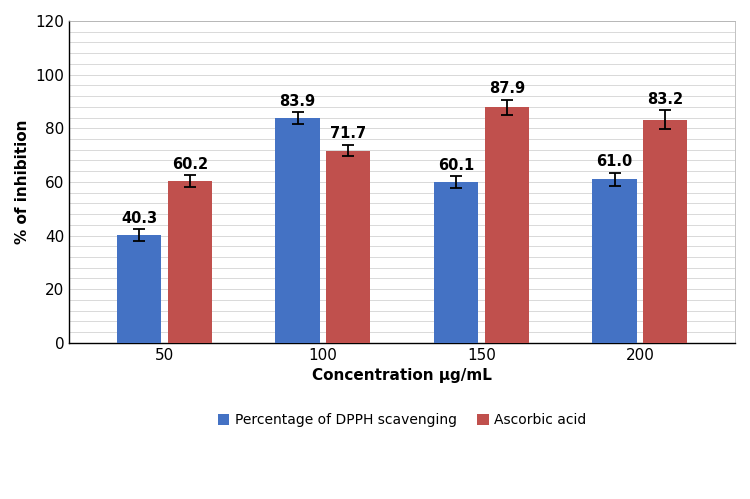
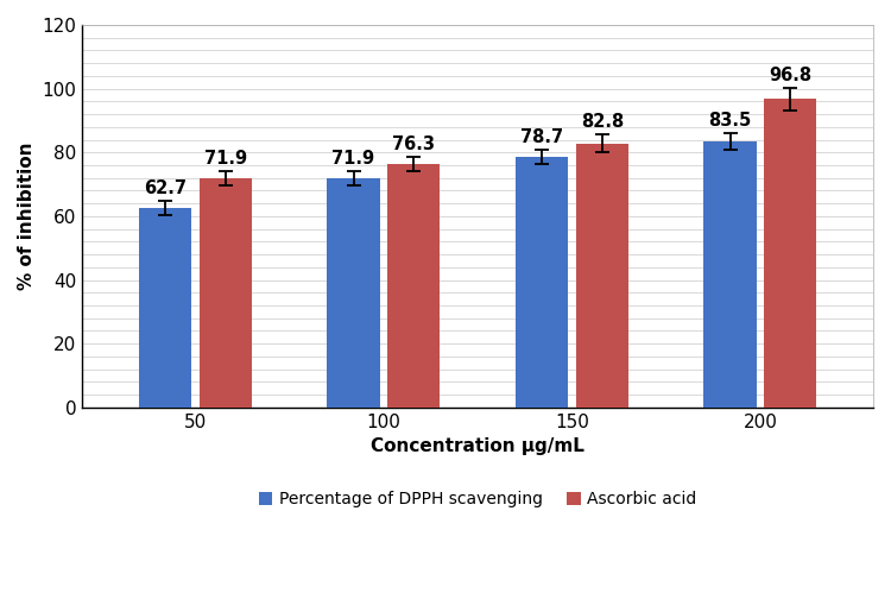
Percentage of DPPH scavenging/50: 40.3 -> 62.7
Ascorbic acid/50: 60.2 -> 71.9
Percentage of DPPH scavenging/100: 83.9 -> 71.9
Ascorbic acid/100: 71.7 -> 76.3
Percentage of DPPH scavenging/150: 60.1 -> 78.7
Ascorbic acid/150: 87.9 -> 82.8
Percentage of DPPH scavenging/200: 61.0 -> 83.5
Ascorbic acid/200: 83.2 -> 96.8
